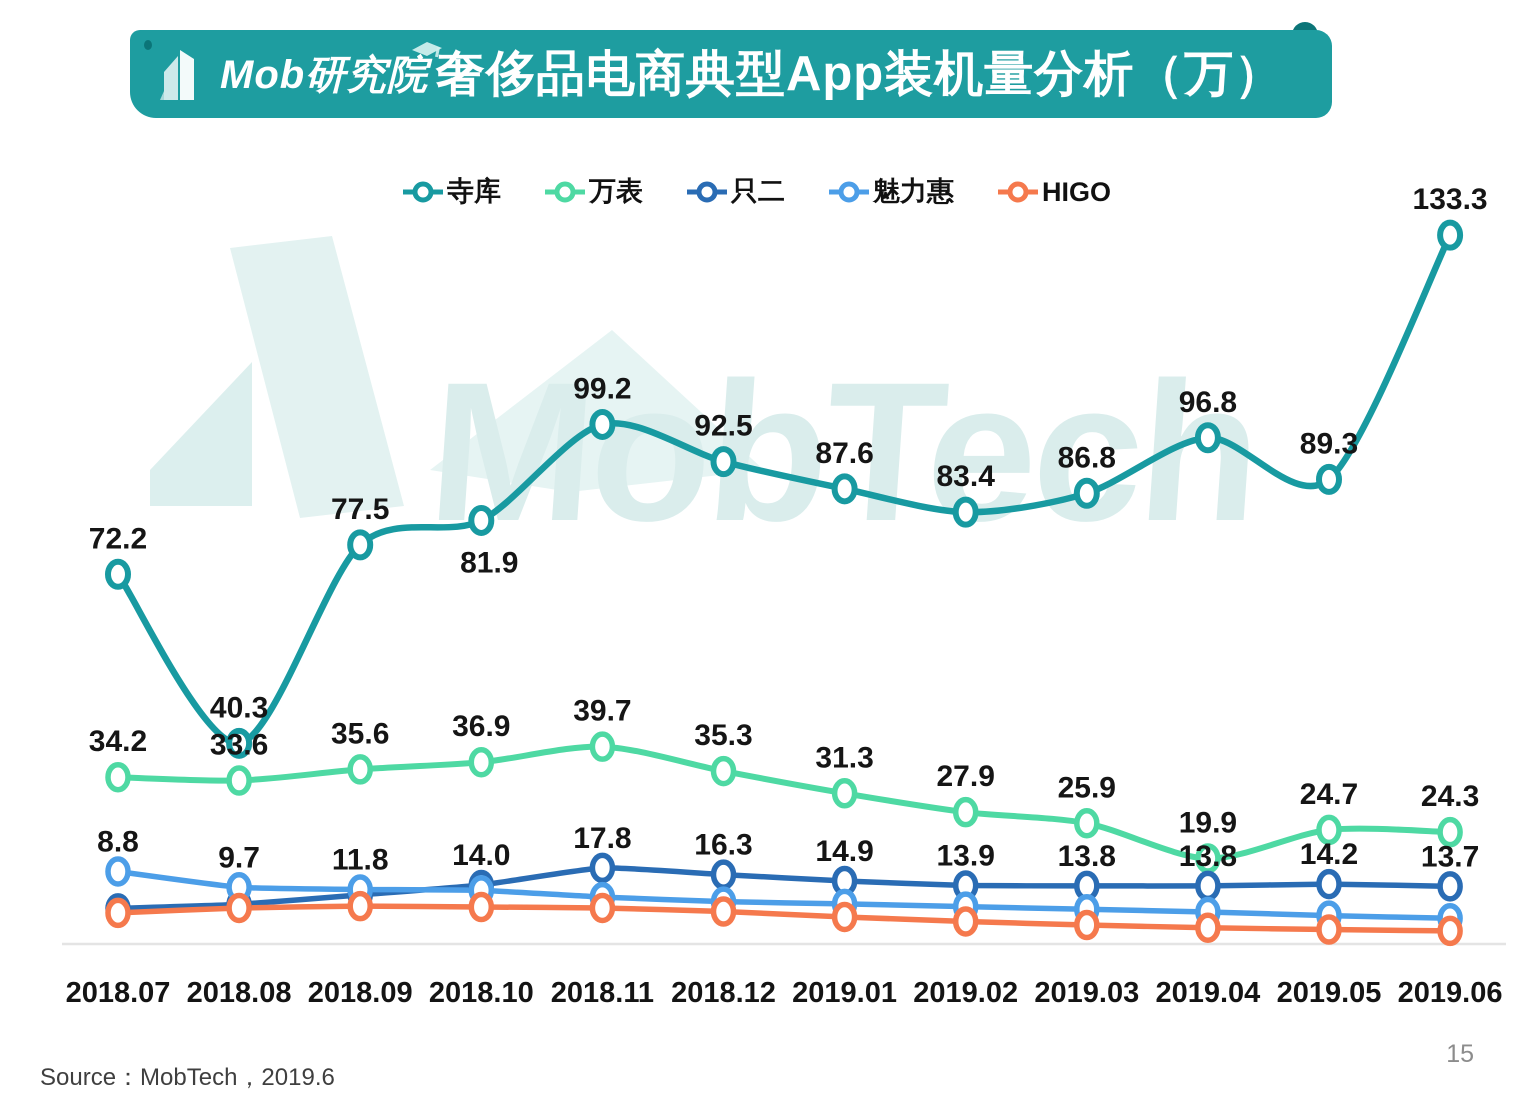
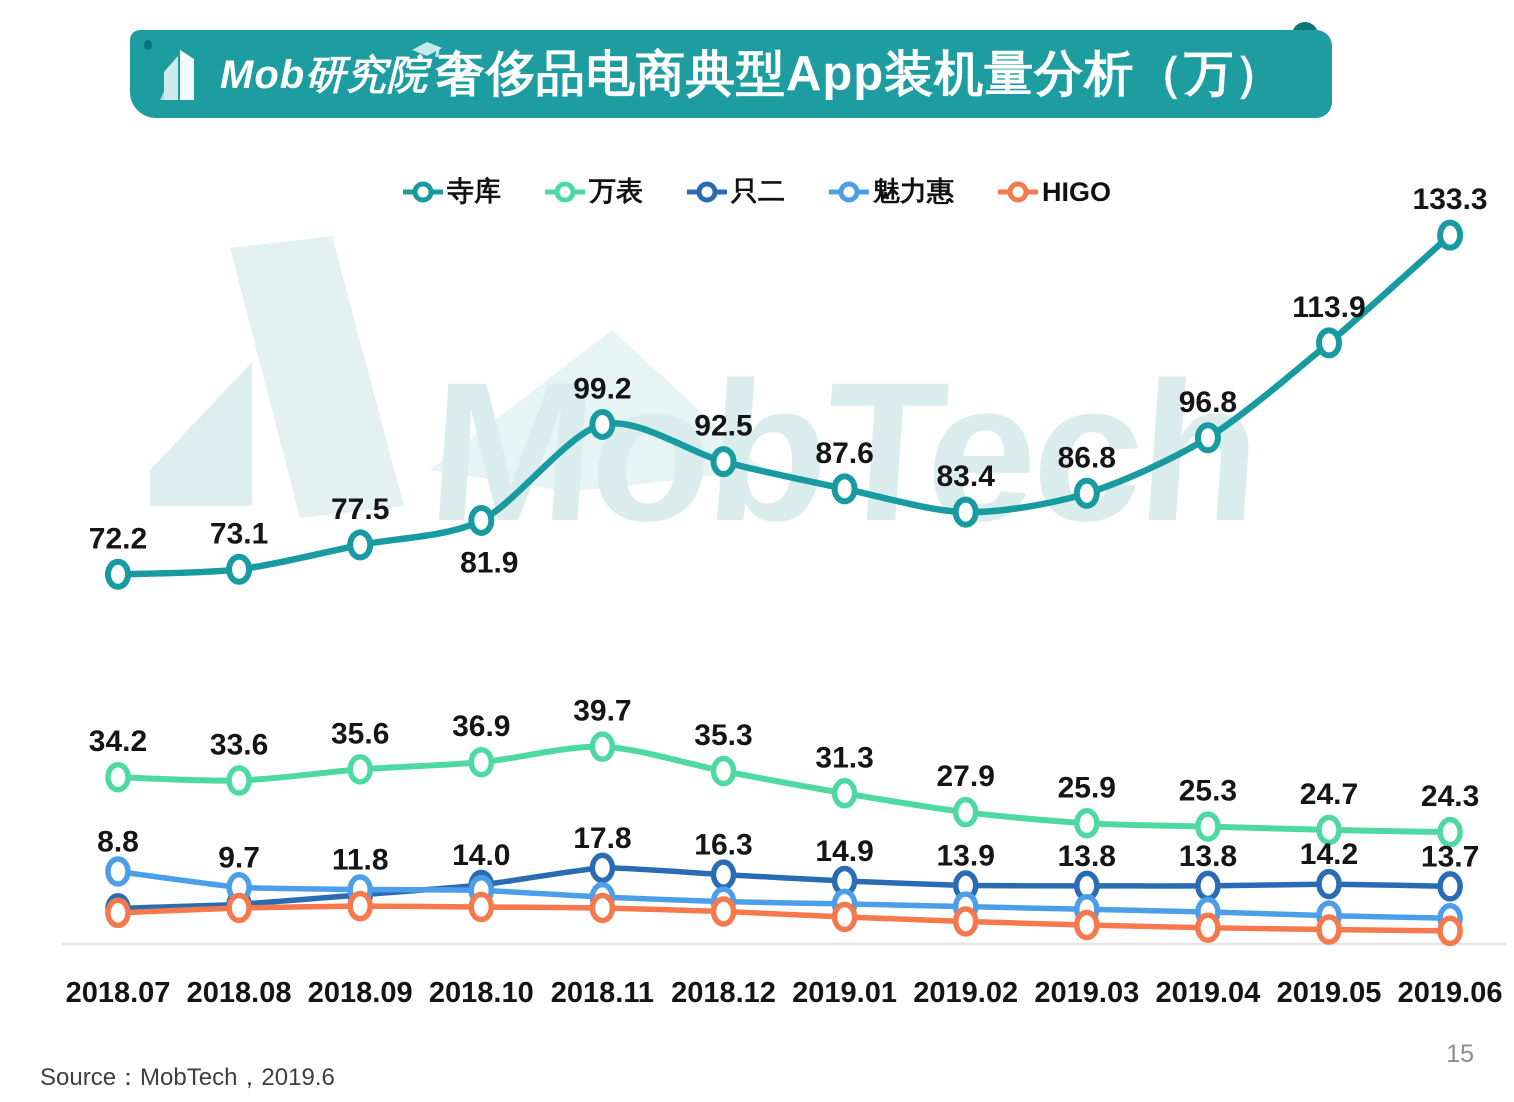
寺库/2018.08: 40.3 -> 73.1
万表/2019.04: 19.9 -> 25.3
寺库/2019.05: 89.3 -> 113.9
